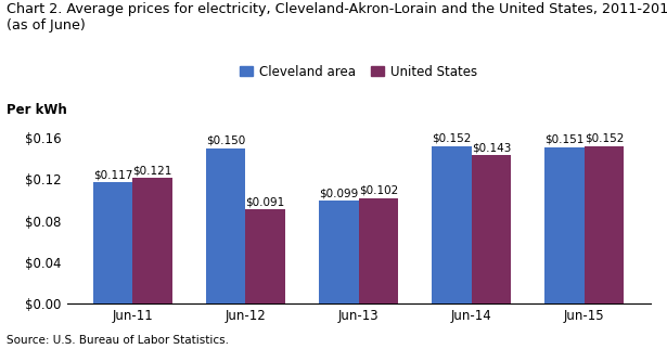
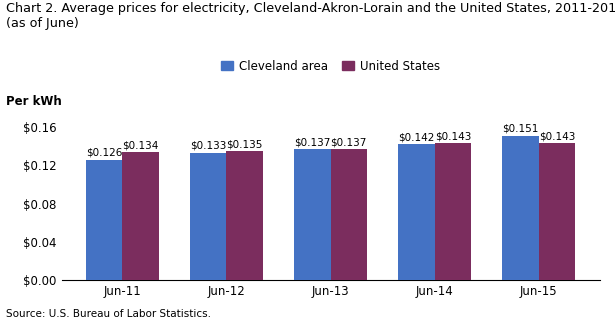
Cleveland area/Jun-11: $0.117 -> $0.126
United States/Jun-11: $0.121 -> $0.134
Cleveland area/Jun-12: $0.150 -> $0.133
United States/Jun-12: $0.091 -> $0.135
Cleveland area/Jun-13: $0.099 -> $0.137
United States/Jun-13: $0.102 -> $0.137
Cleveland area/Jun-14: $0.152 -> $0.142
United States/Jun-15: $0.152 -> $0.143
